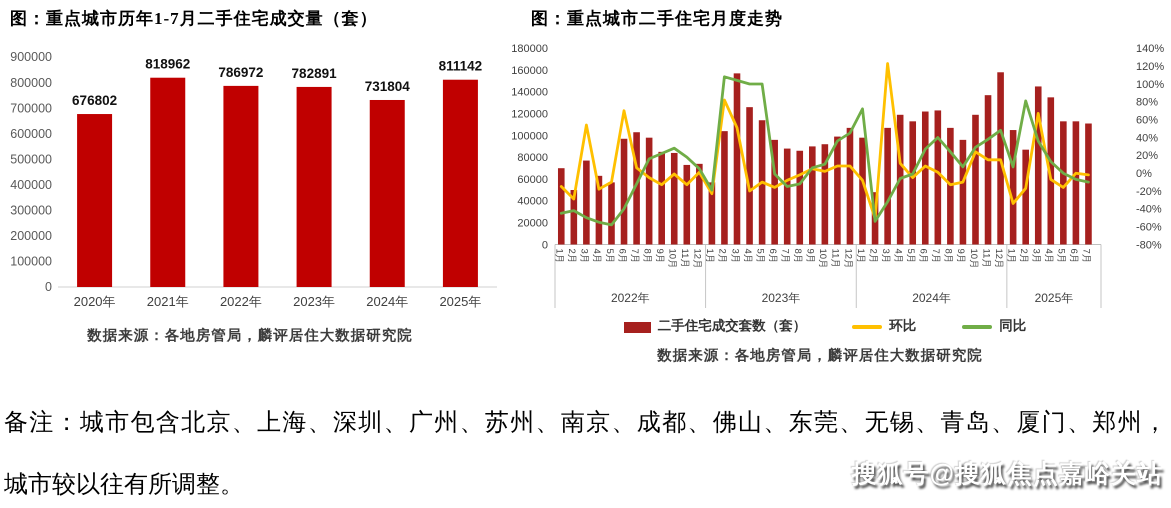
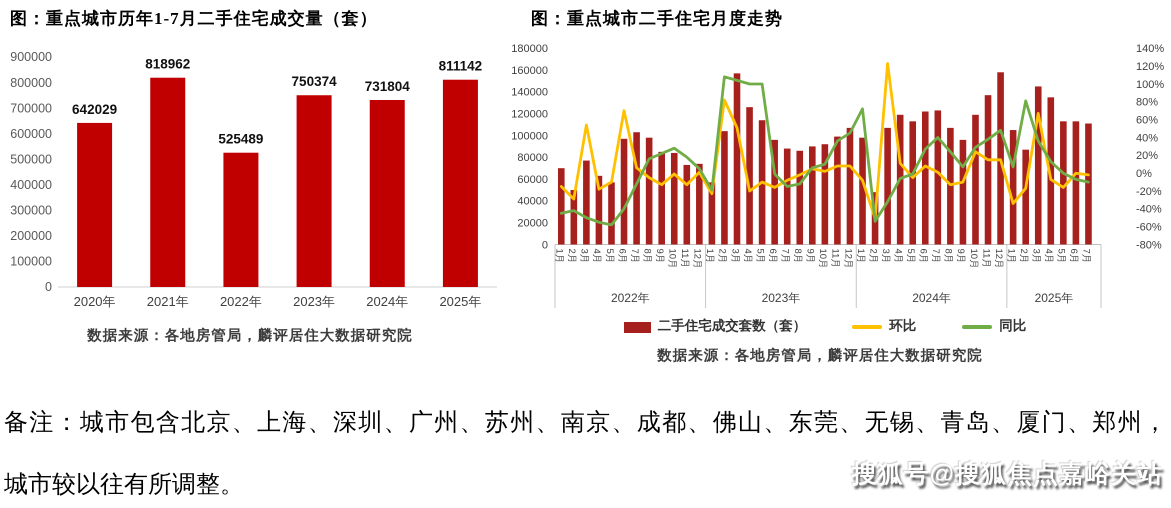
图：重点城市历年1-7月二手住宅成交量（套）/2020年: 676802 -> 642029
图：重点城市历年1-7月二手住宅成交量（套）/2022年: 786972 -> 525489
图：重点城市历年1-7月二手住宅成交量（套）/2023年: 782891 -> 750374
